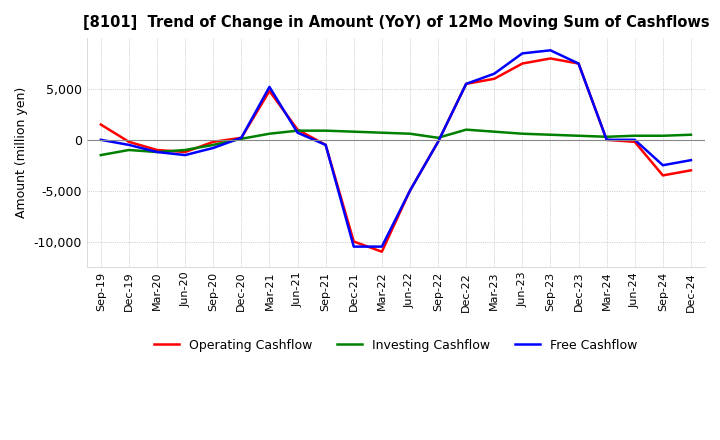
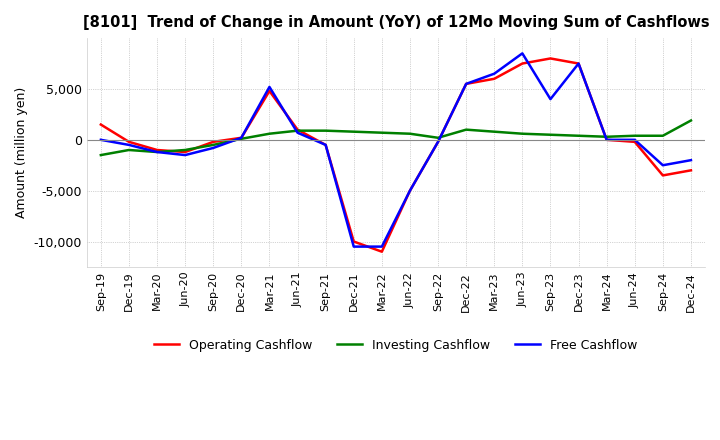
Free Cashflow/Sep-23: 8,800 -> 4,000
Investing Cashflow/Dec-24: 500 -> 1,900
